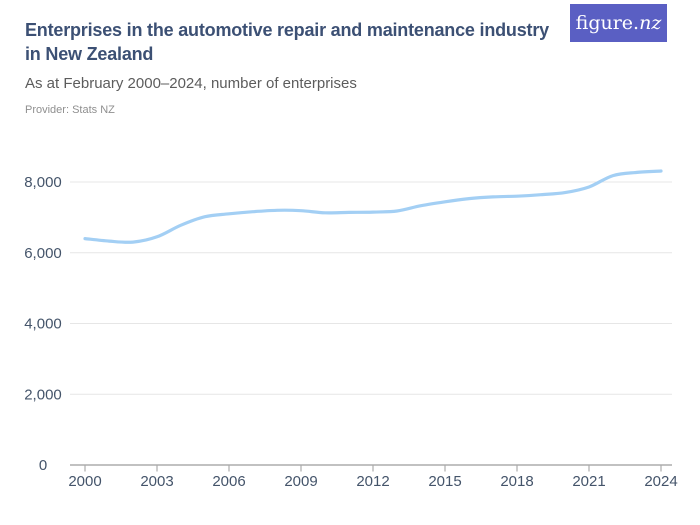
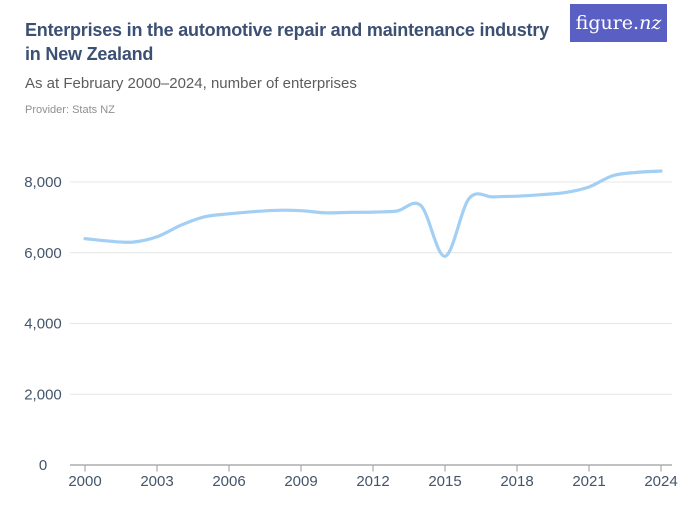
2015: 7400 -> 5900
